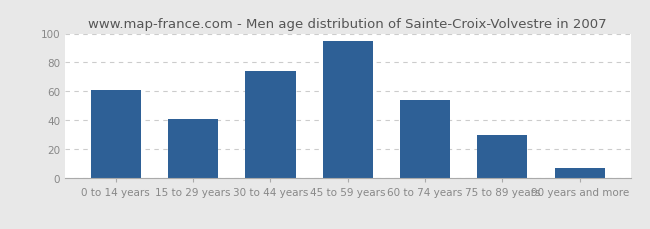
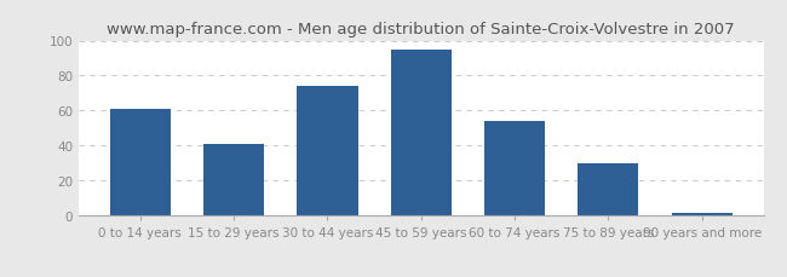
90 years and more: 7 -> 2
